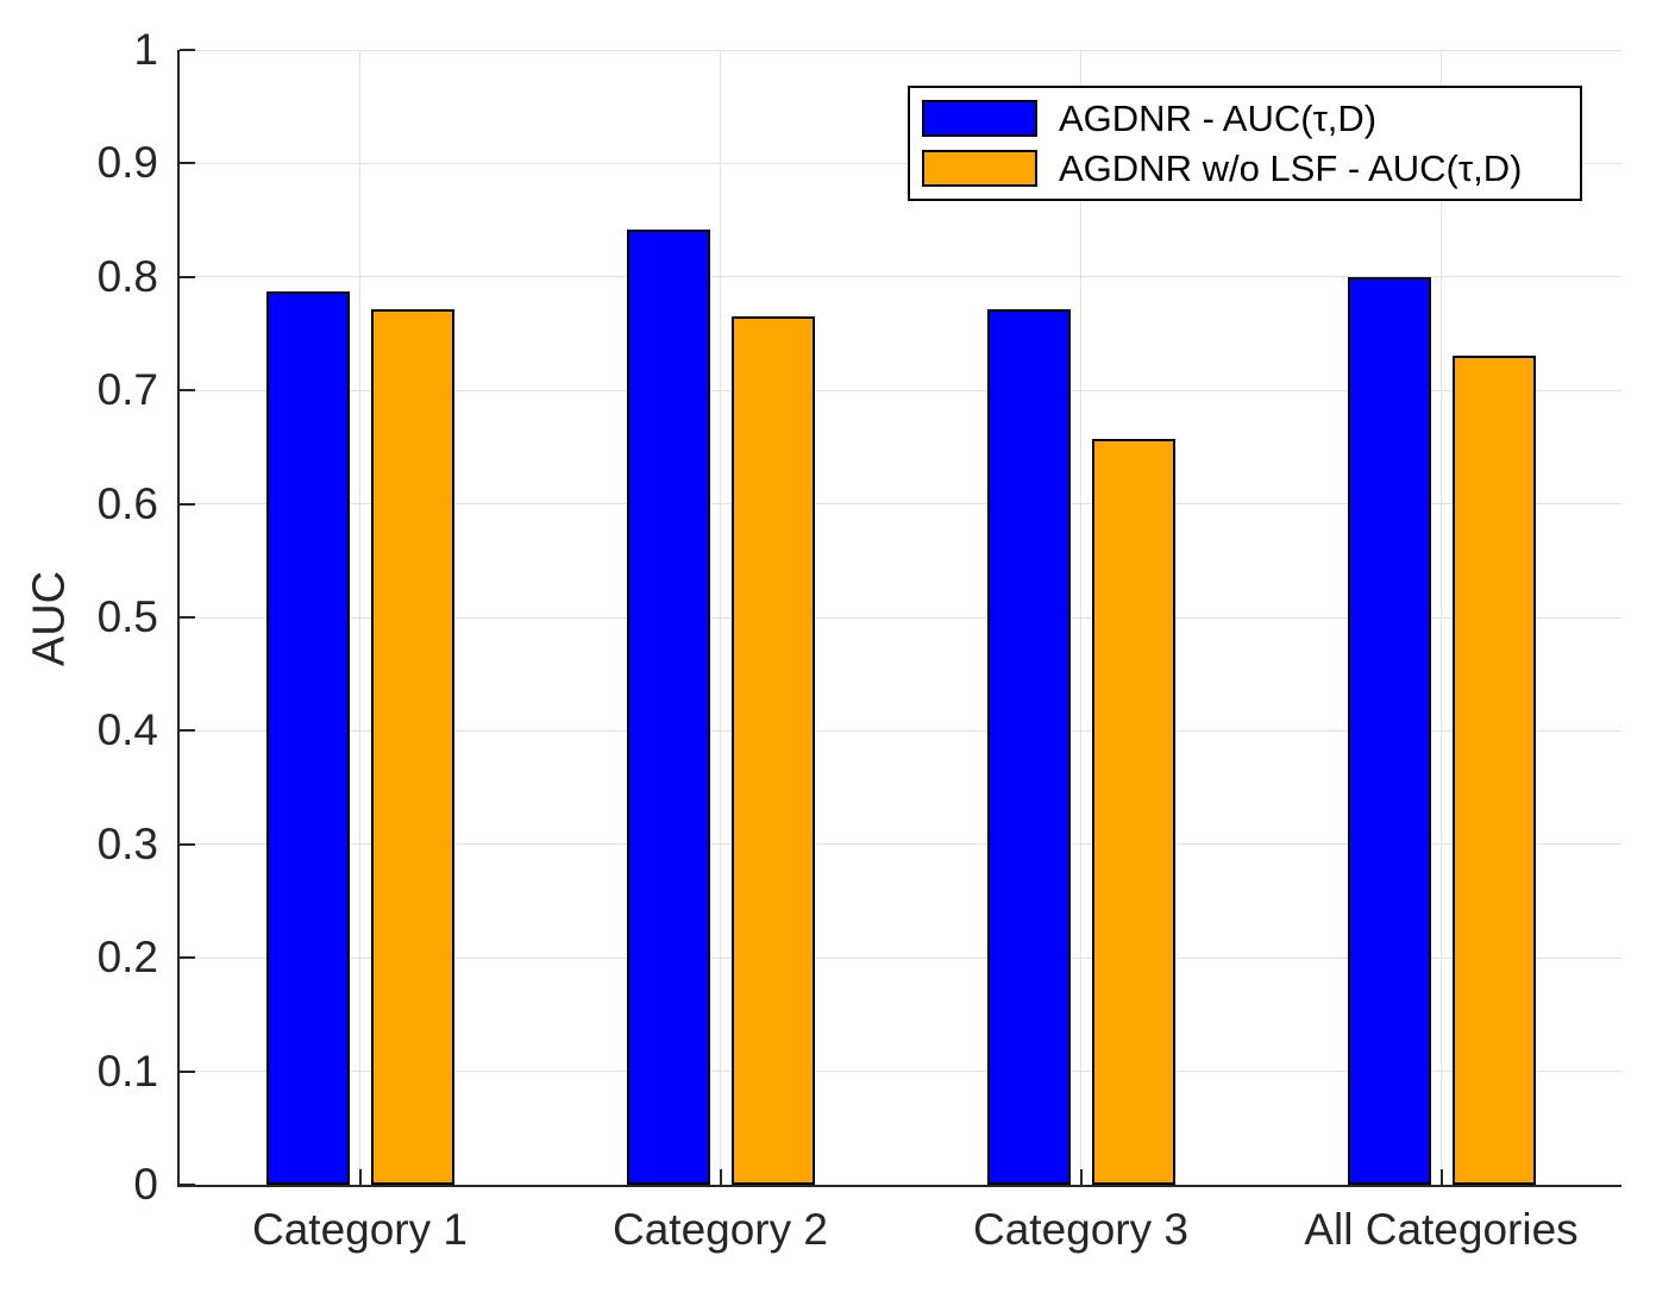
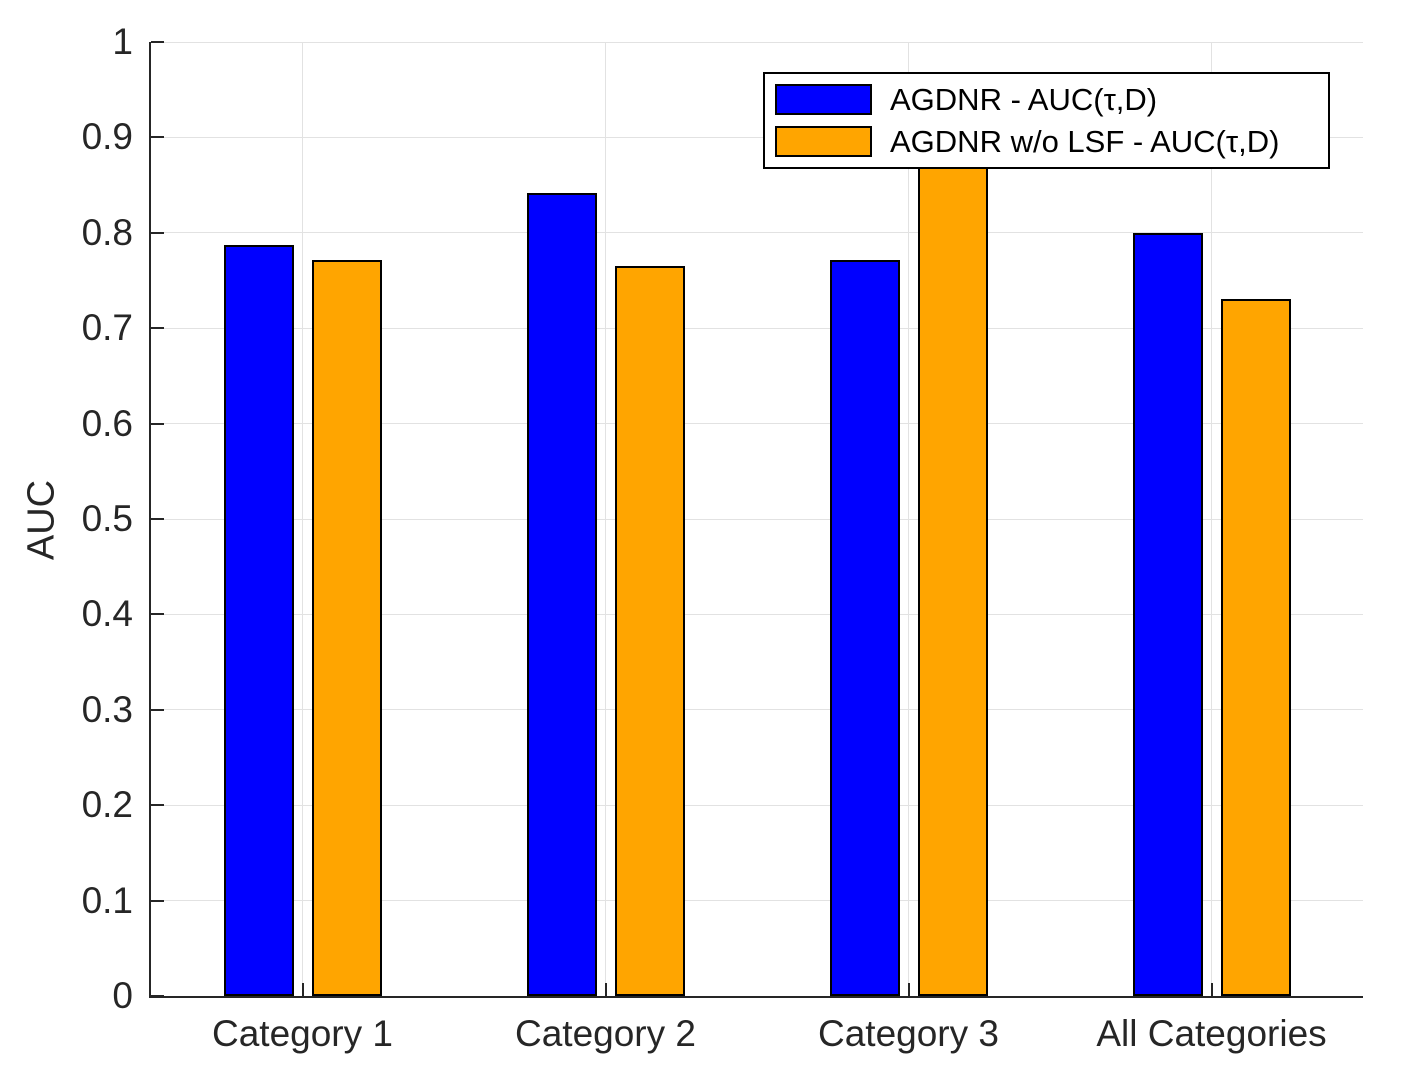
AGDNR w/o LSF - AUC(τ,D)/Category 3: 0.66 -> 0.92
